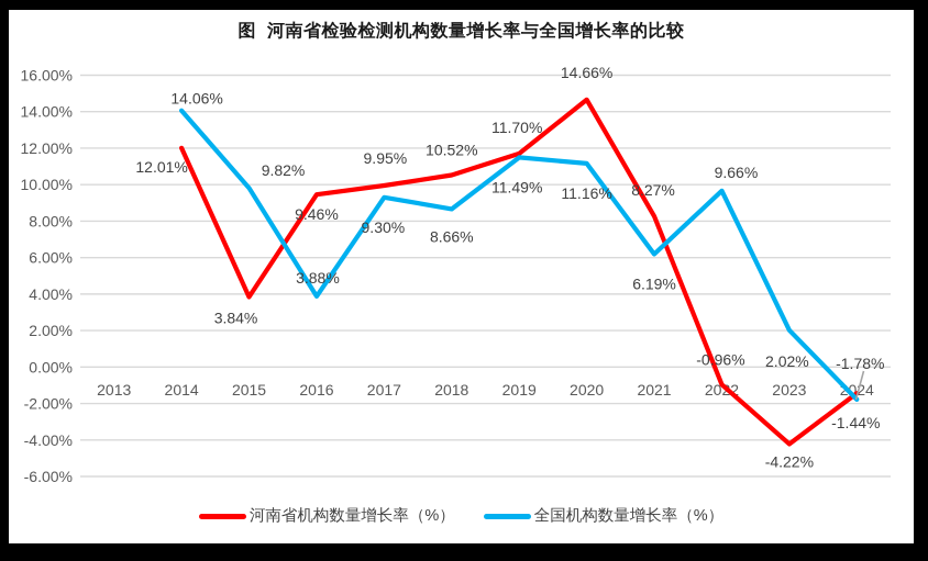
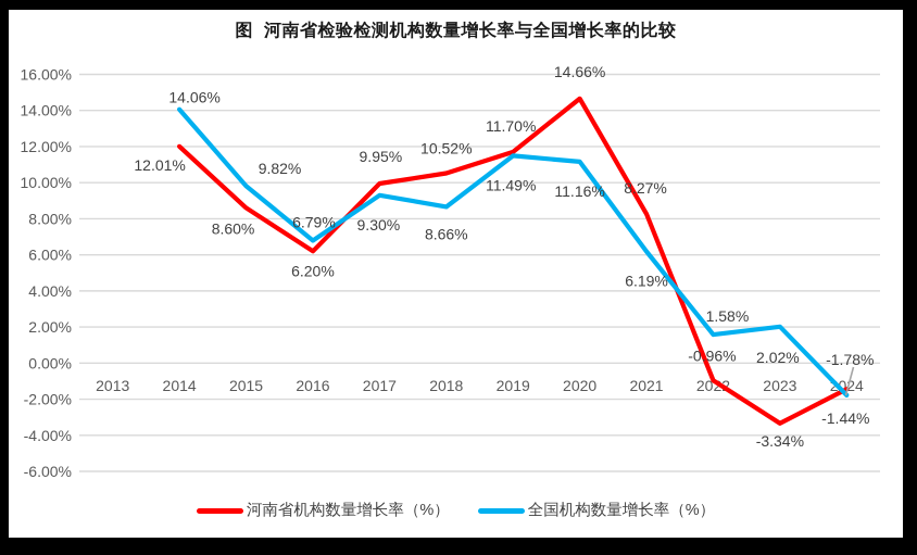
河南省机构数量增长率（%）/2015: 3.84% -> 8.60%
河南省机构数量增长率（%）/2016: 9.46% -> 6.20%
全国机构数量增长率（%）/2016: 3.88% -> 6.79%
全国机构数量增长率（%）/2022: 9.66% -> 1.58%
河南省机构数量增长率（%）/2023: -4.22% -> -3.34%
